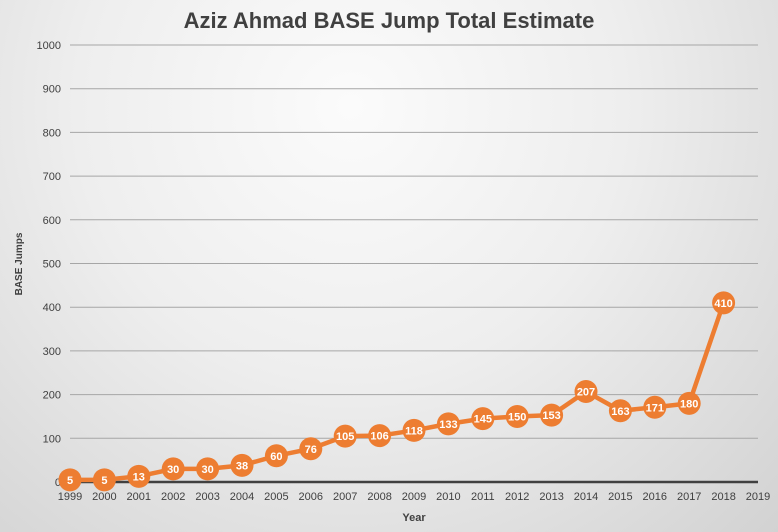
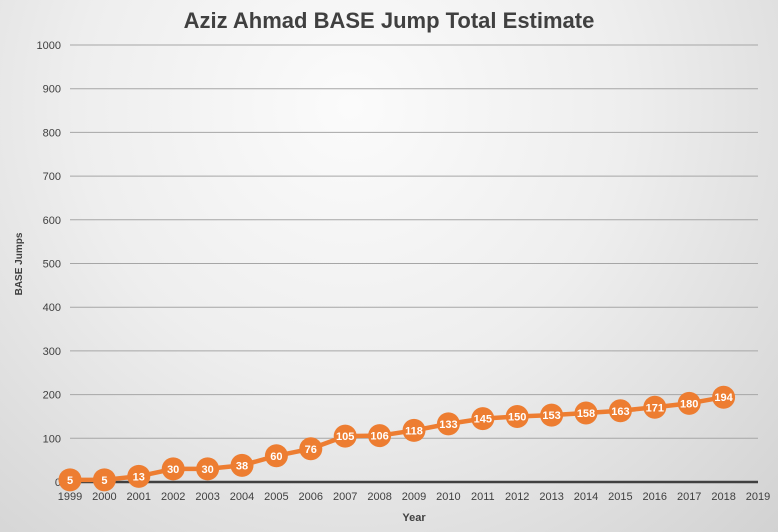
2014: 207 -> 158
2018: 410 -> 194
